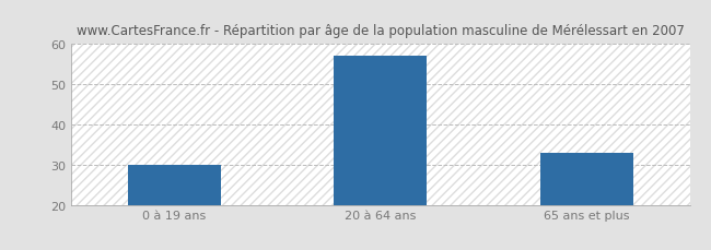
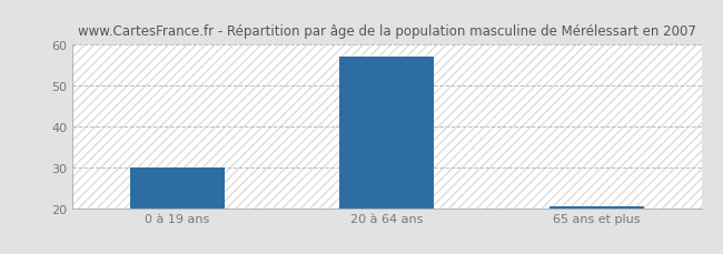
65 ans et plus: 33.0 -> 20.3
